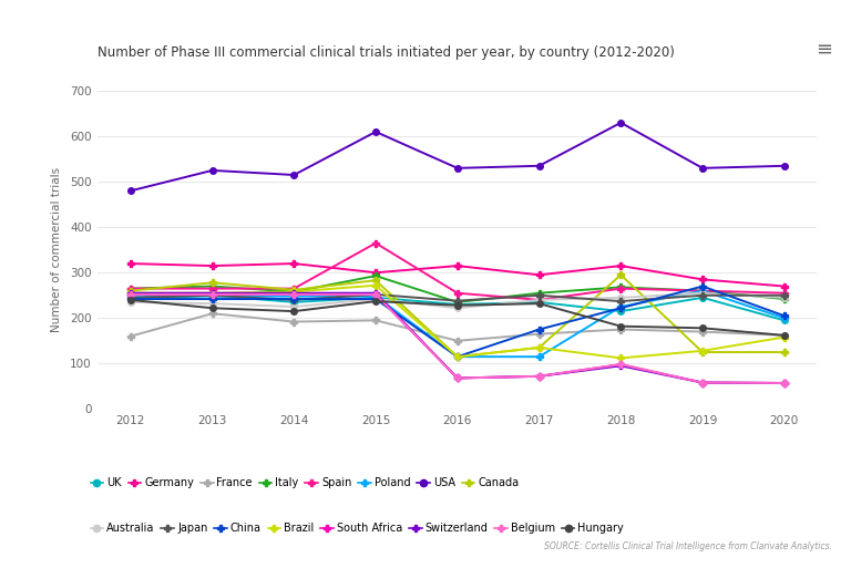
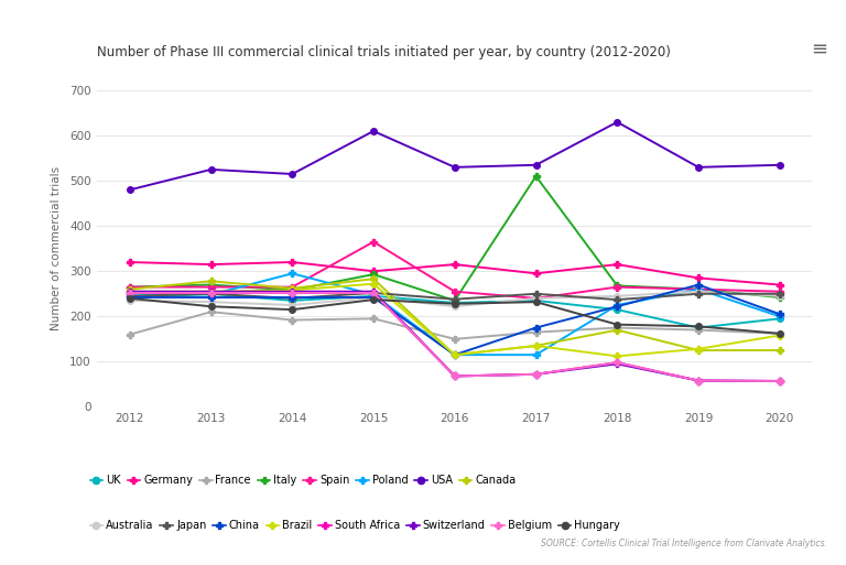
Poland/2014: 248 -> 295
Italy/2017: 255 -> 510
Canada/2018: 295 -> 170
UK/2019: 245 -> 175
